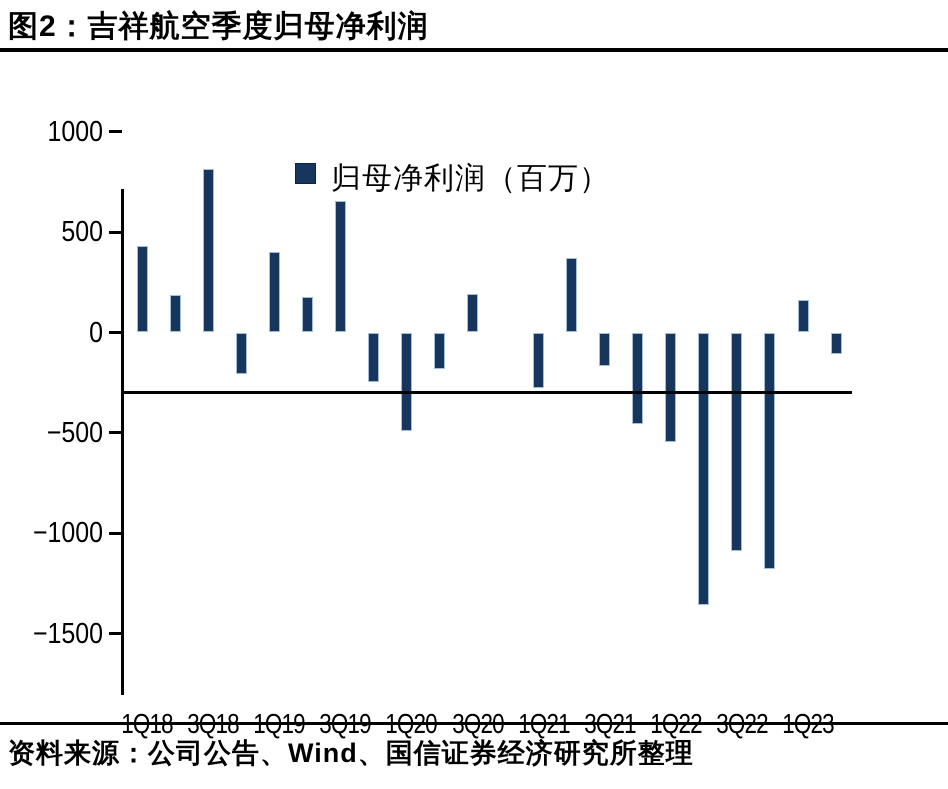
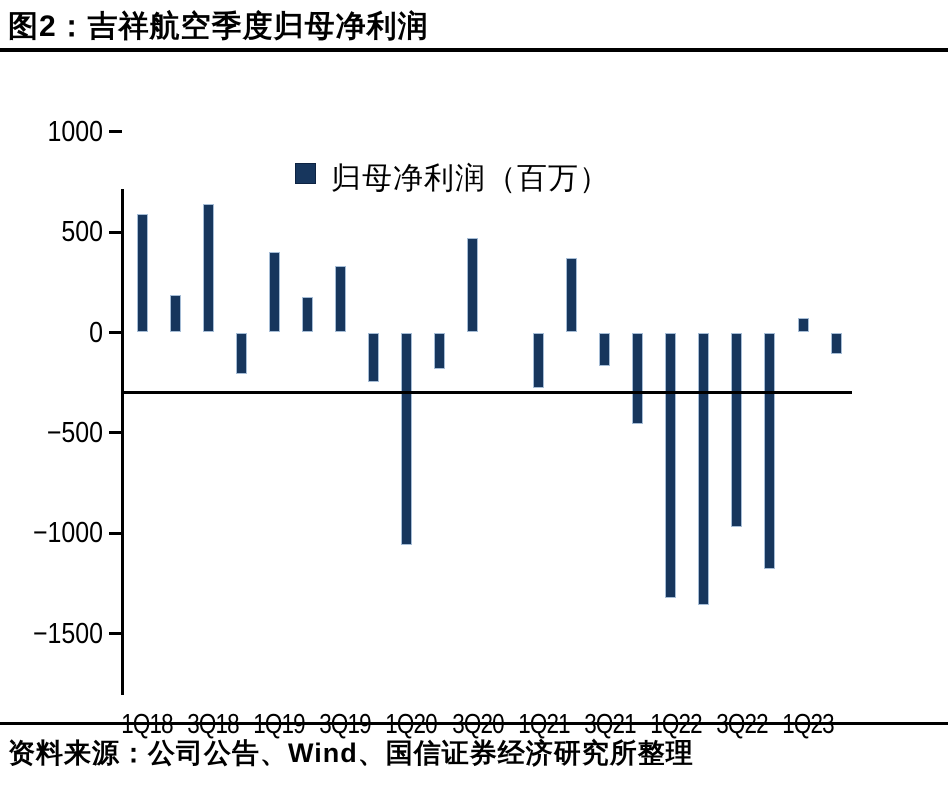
1Q18: 430 -> 590
3Q18: 820 -> 640
3Q19: 660 -> 330
1Q20: -490 -> -1060
3Q20: 190 -> 470
1Q22: -540 -> -1320
3Q22: -1090 -> -970
1Q23: 160 -> 70
